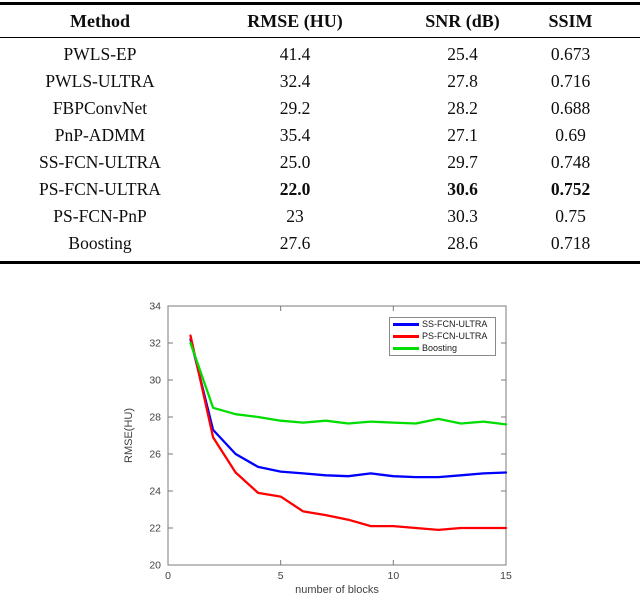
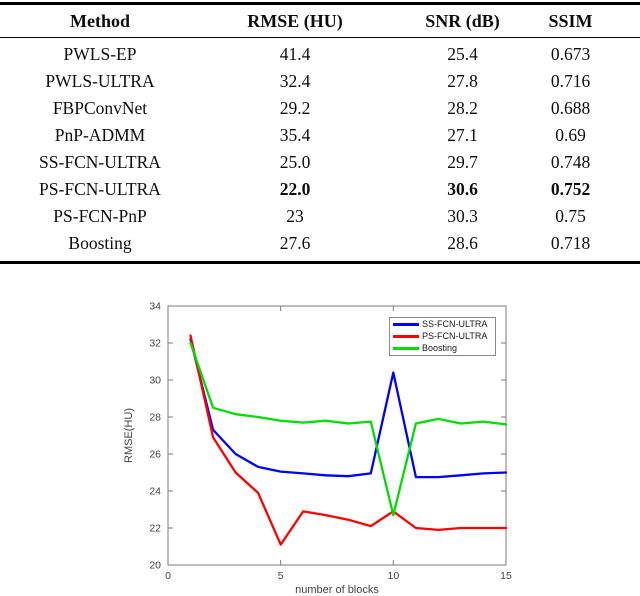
PS-FCN-ULTRA/5: 23.7 -> 21.1
SS-FCN-ULTRA/10: 24.8 -> 30.4
PS-FCN-ULTRA/10: 22.1 -> 22.9
Boosting/10: 27.7 -> 22.7
